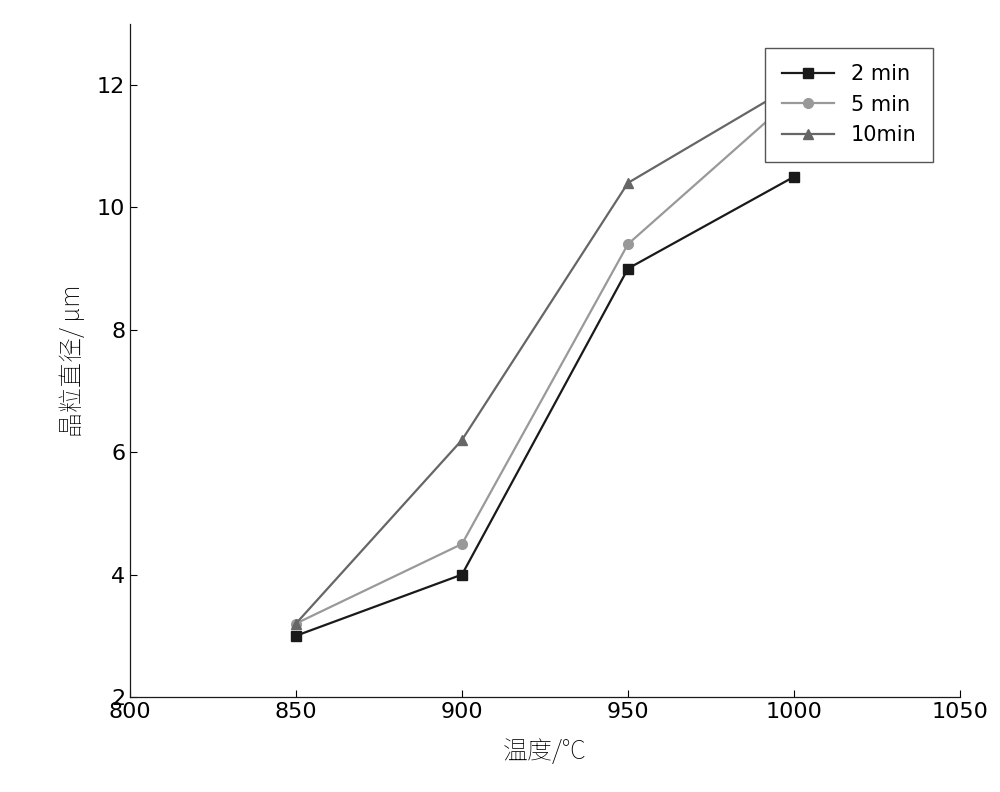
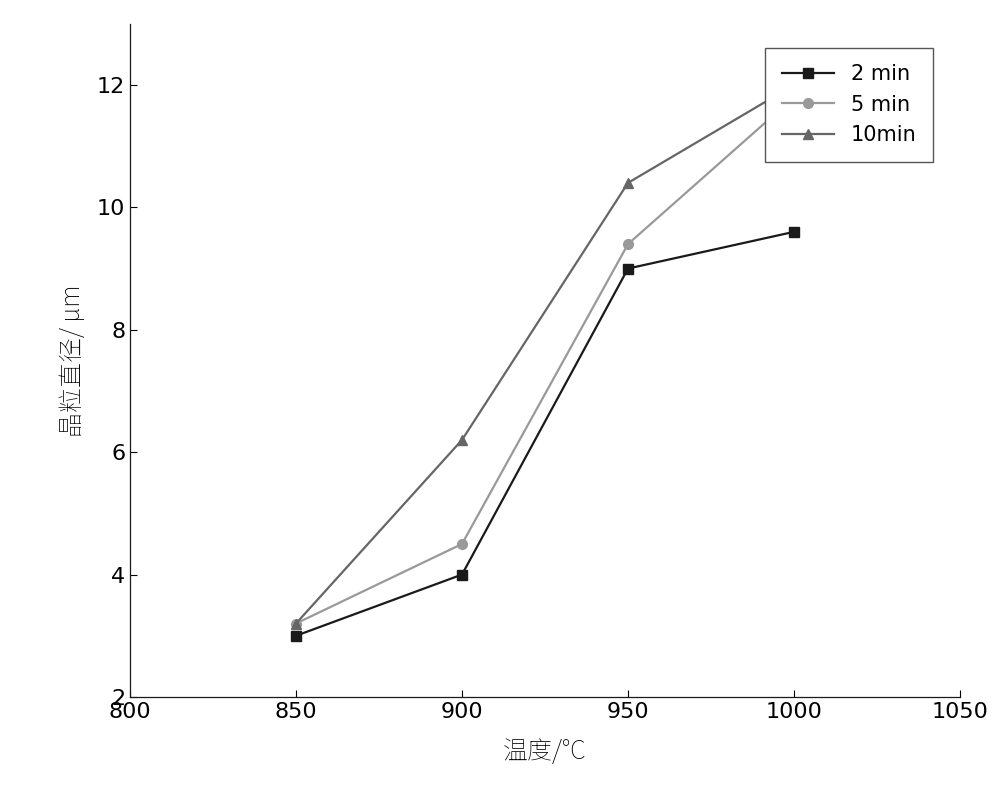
2 min/1000: 10.5 -> 9.6
